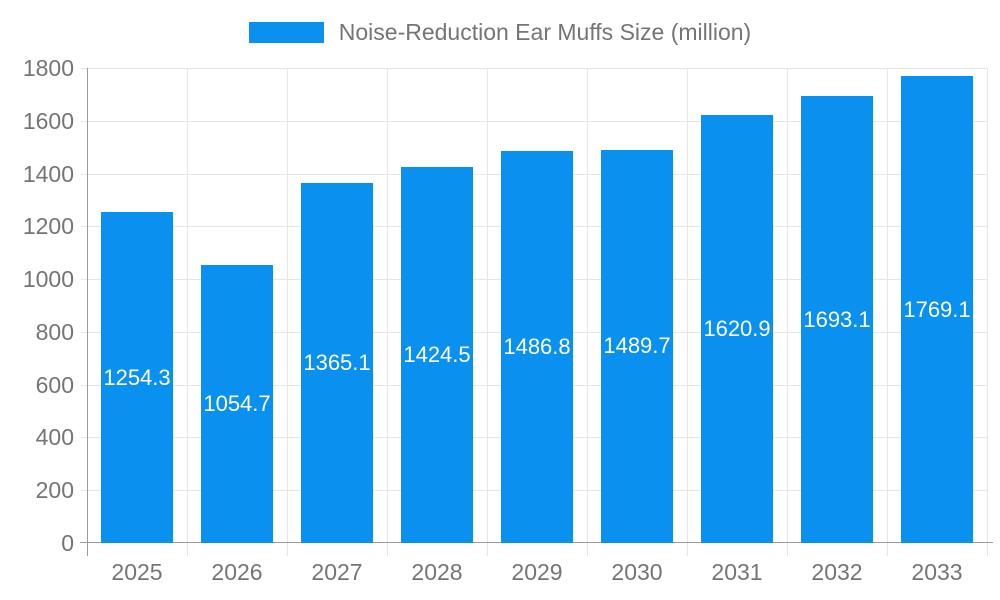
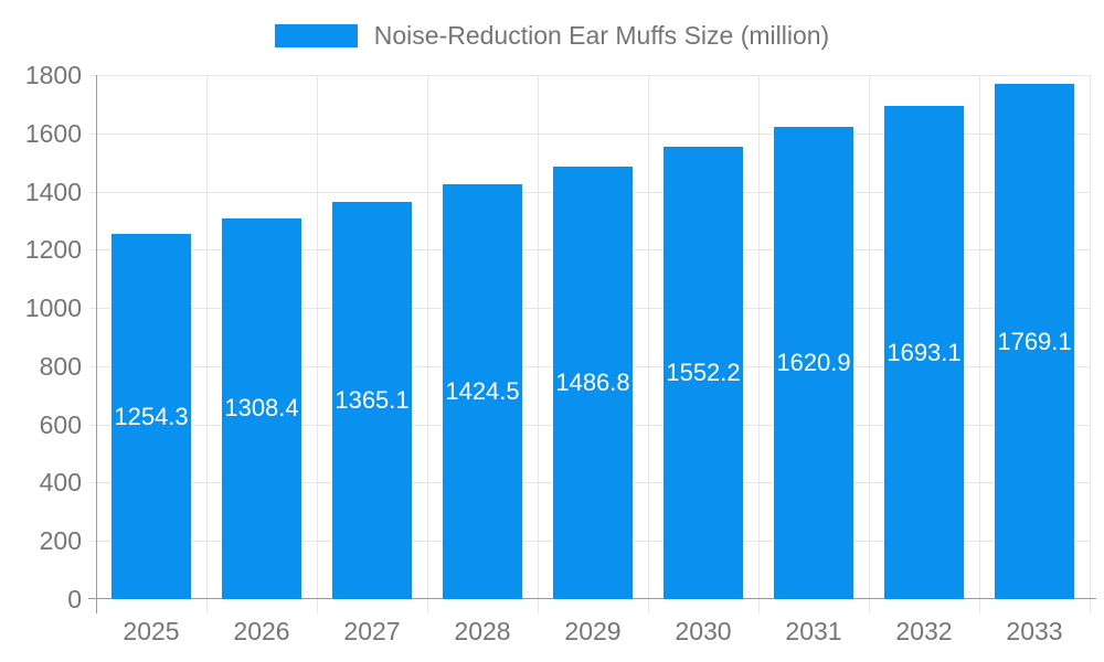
2026: 1054.7 -> 1308.4
2030: 1489.7 -> 1552.2
